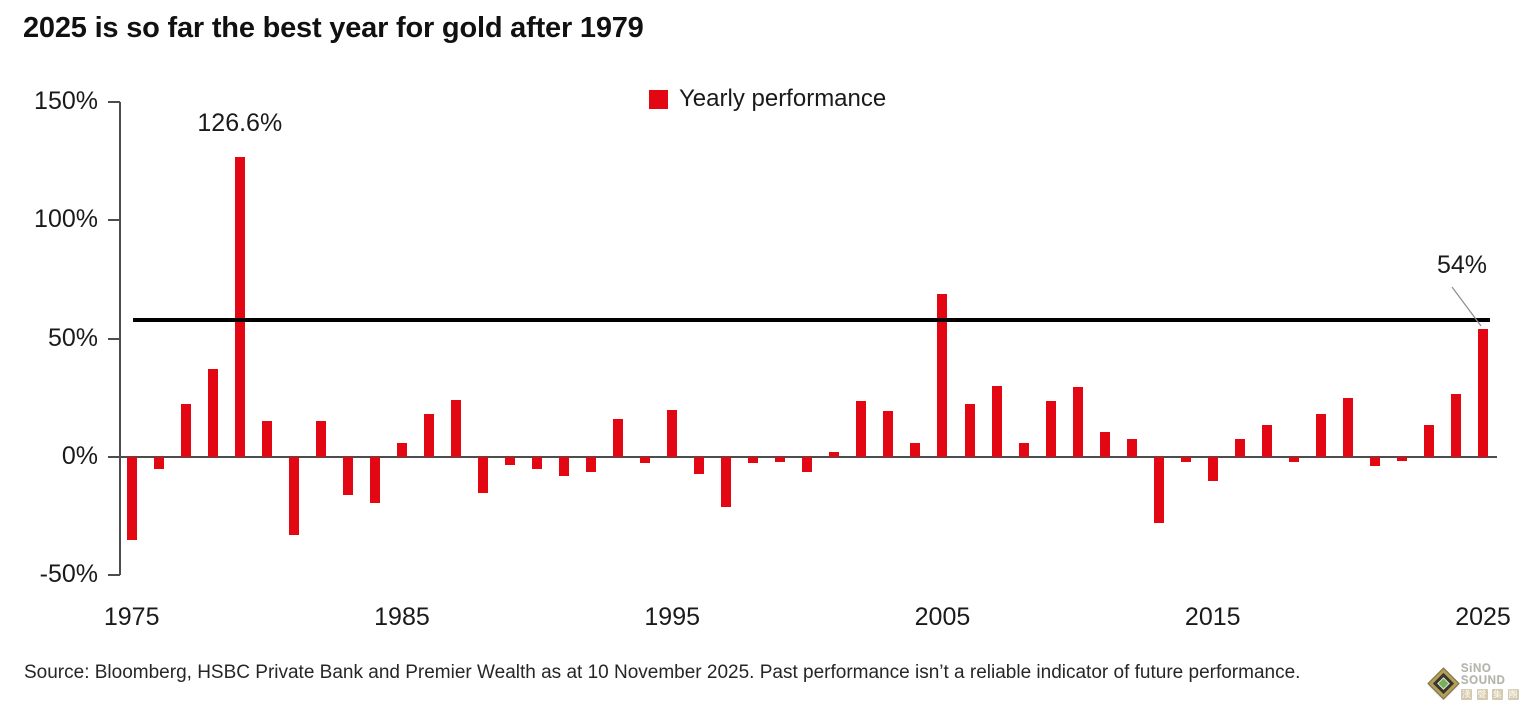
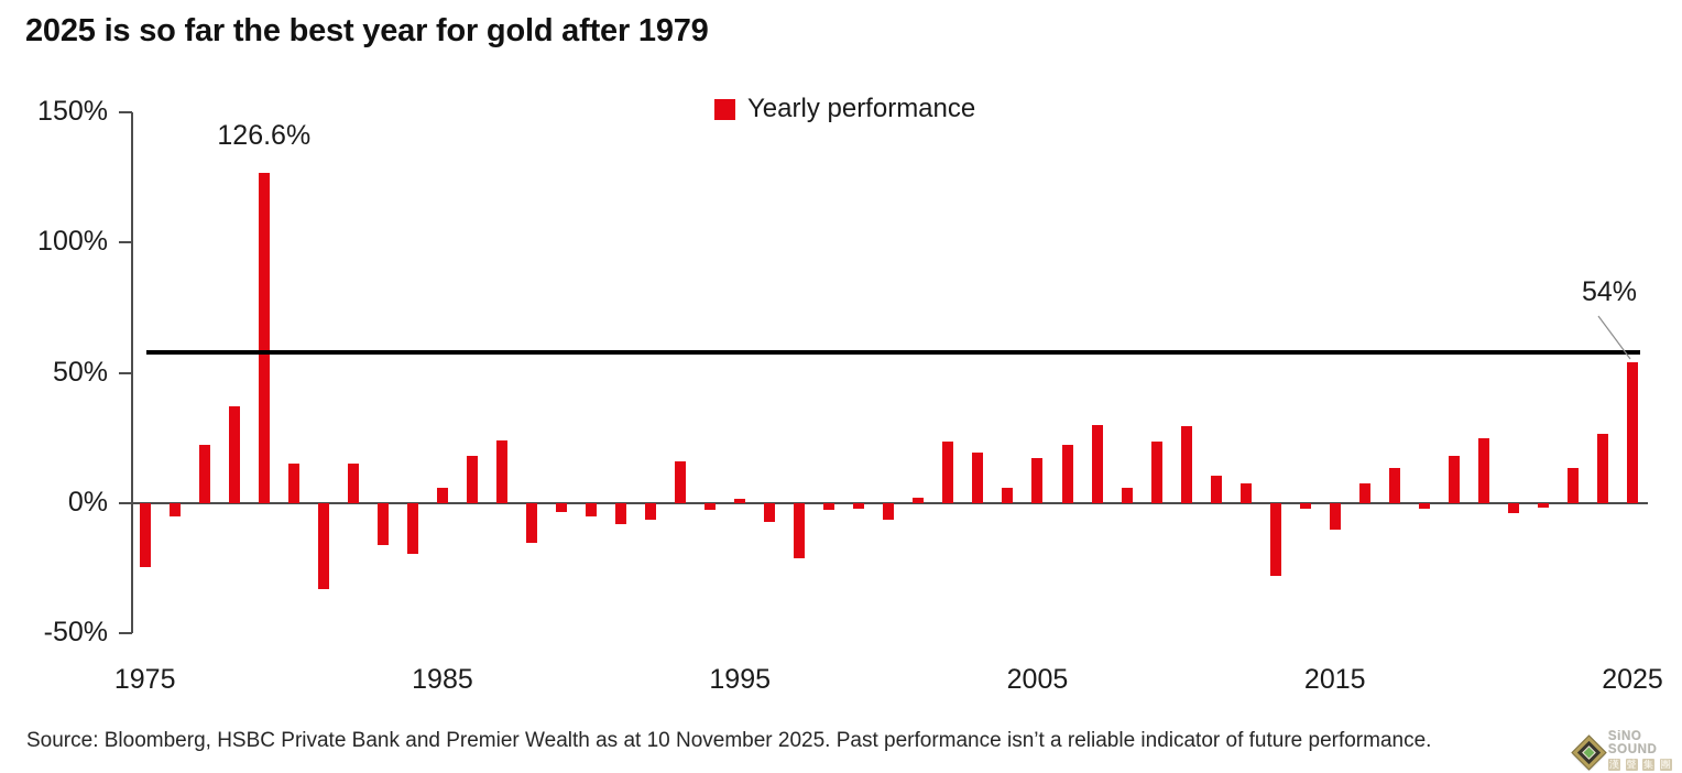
1975: -35% -> -24%
1995: 20% -> 2%
2005: 69% -> 18%
